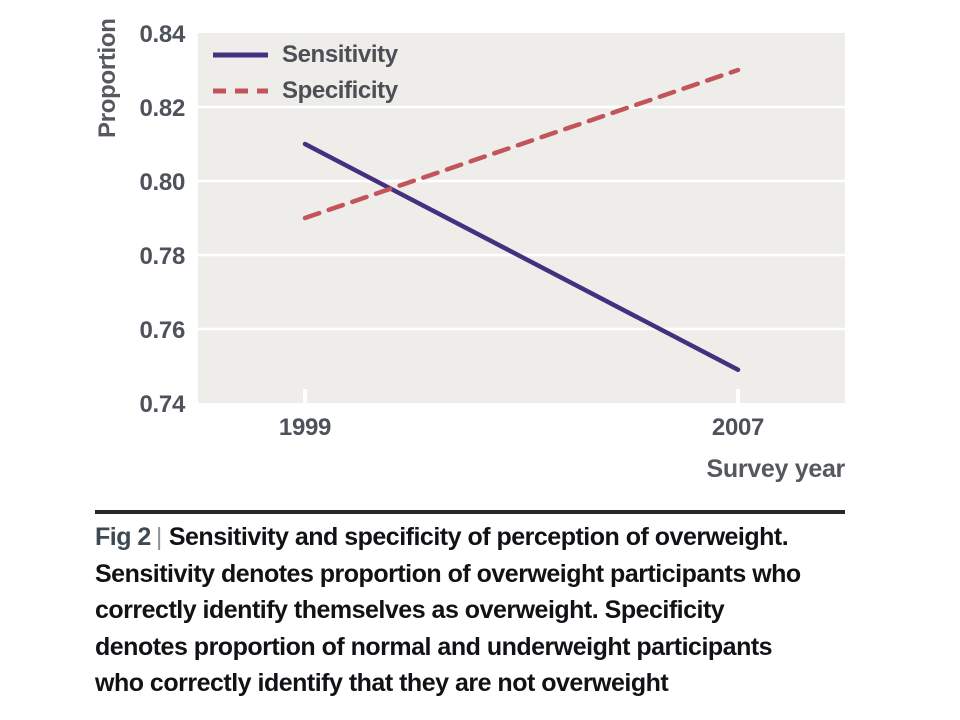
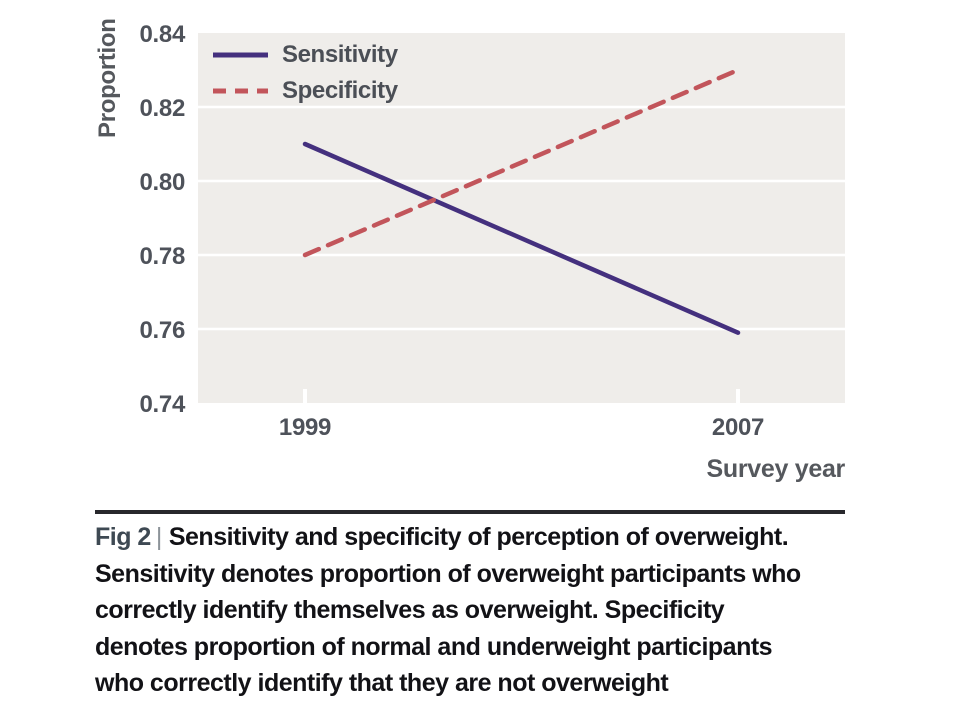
Specificity/1999: 0.79 -> 0.78
Sensitivity/2007: 0.749 -> 0.759
